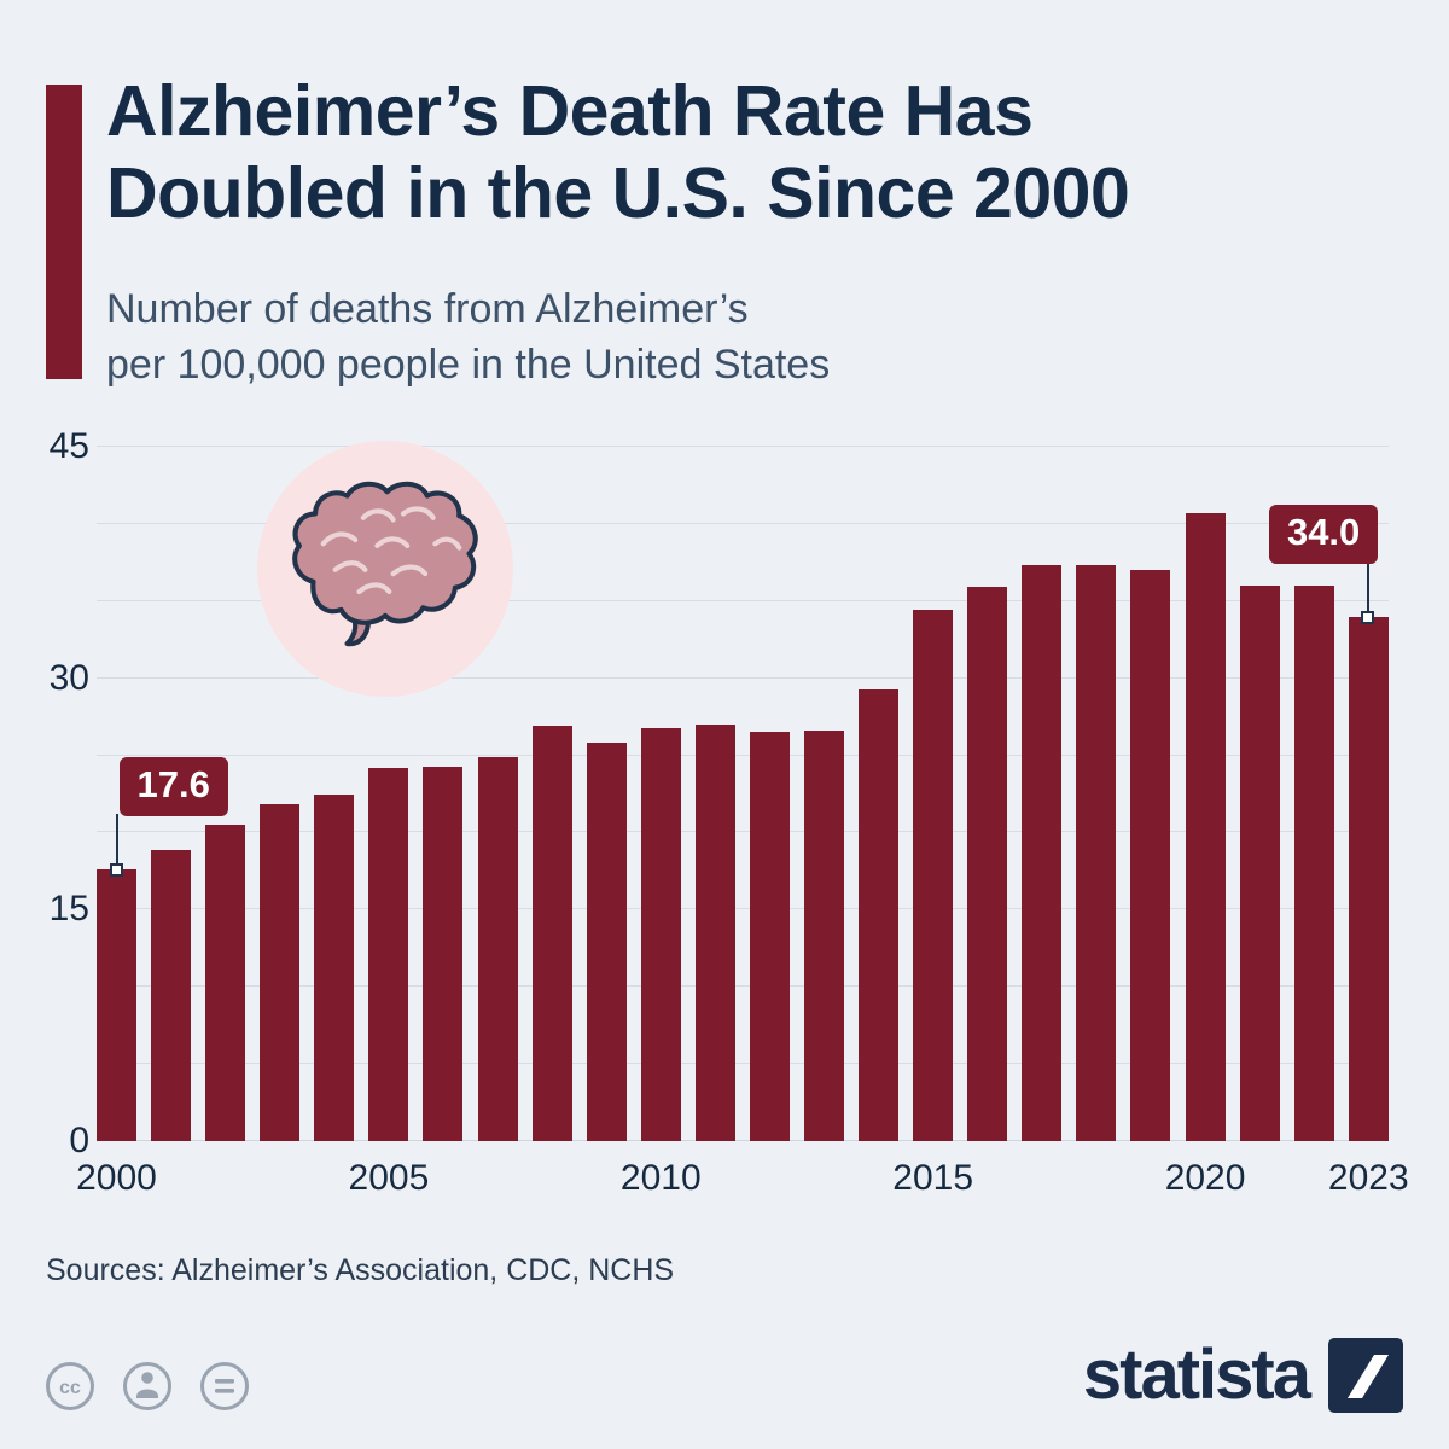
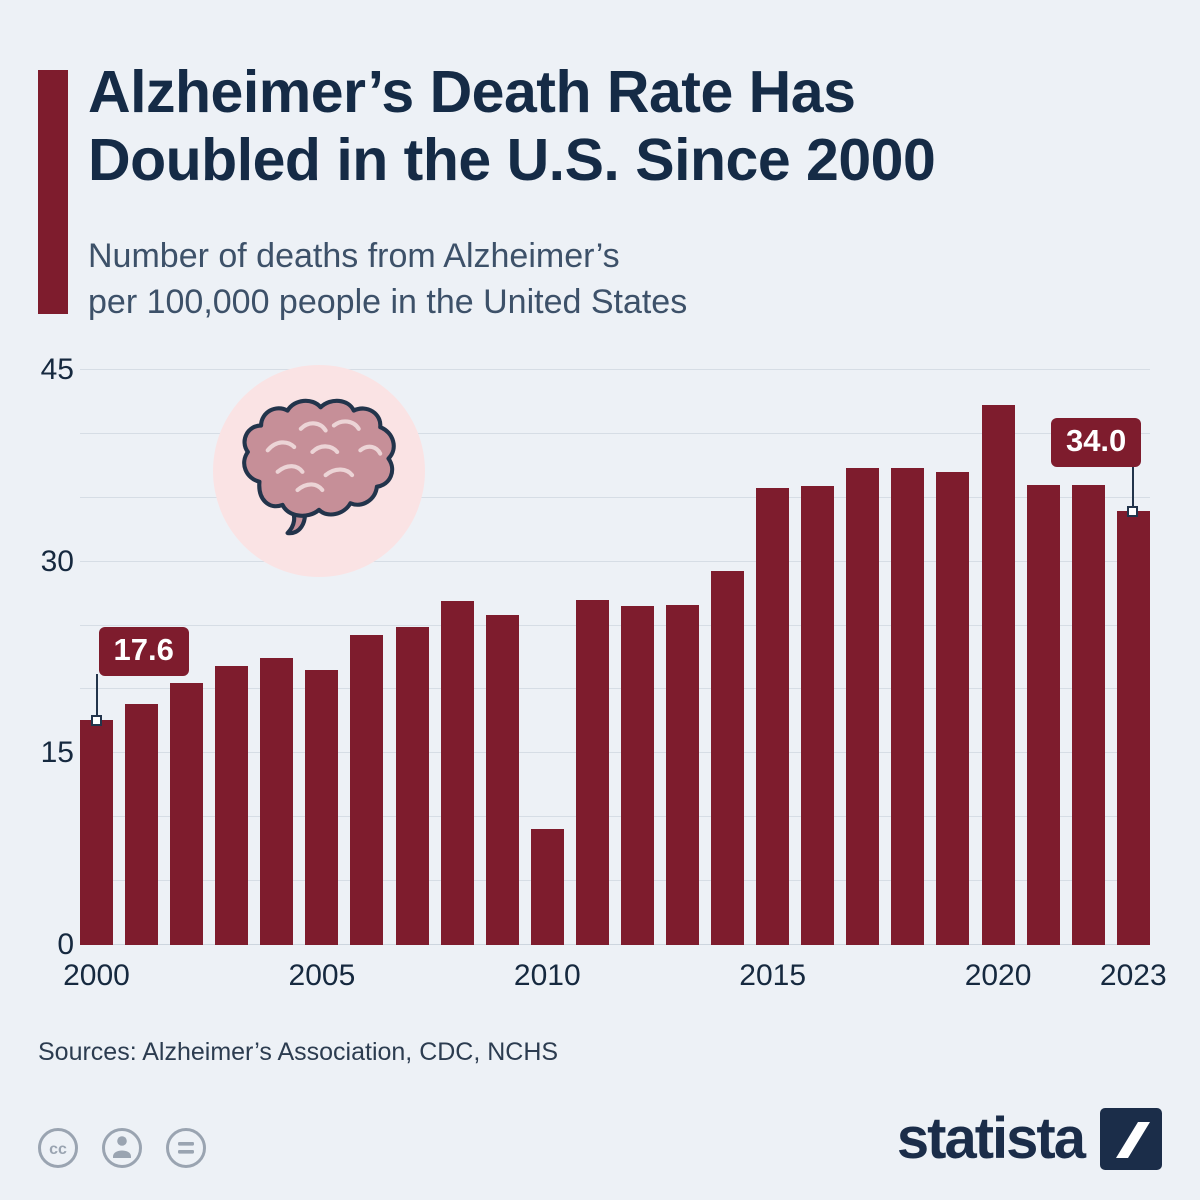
2005: 24.2 -> 21.5
2010: 26.8 -> 9.1
2015: 34.4 -> 35.8
2020: 40.7 -> 42.3
